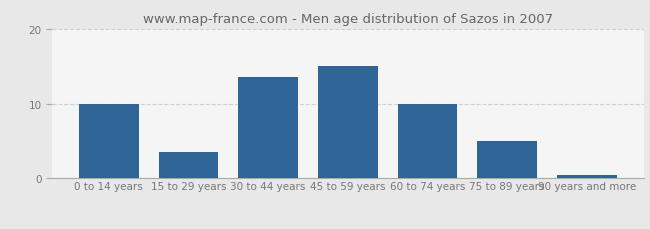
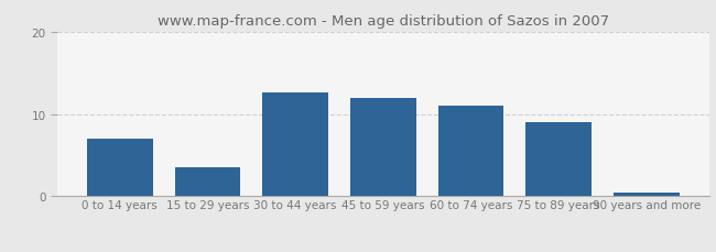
0 to 14 years: 10.0 -> 7.0
30 to 44 years: 13.5 -> 12.6
45 to 59 years: 15.0 -> 12.0
60 to 74 years: 10.0 -> 11.0
75 to 89 years: 5.0 -> 9.0
